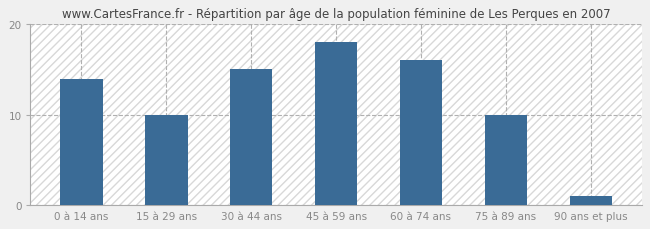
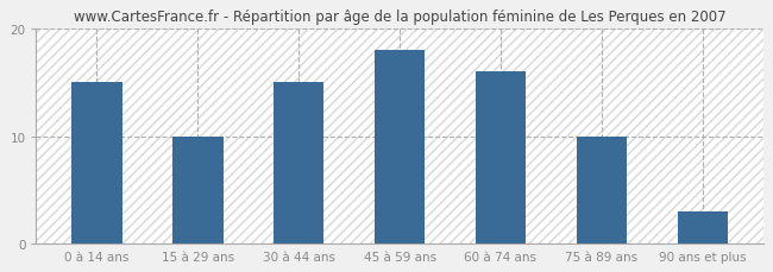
0 à 14 ans: 14 -> 15
90 ans et plus: 1 -> 3
